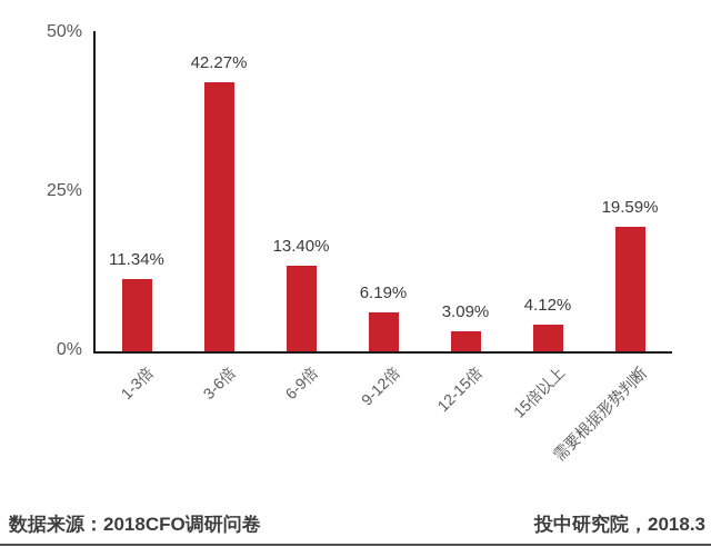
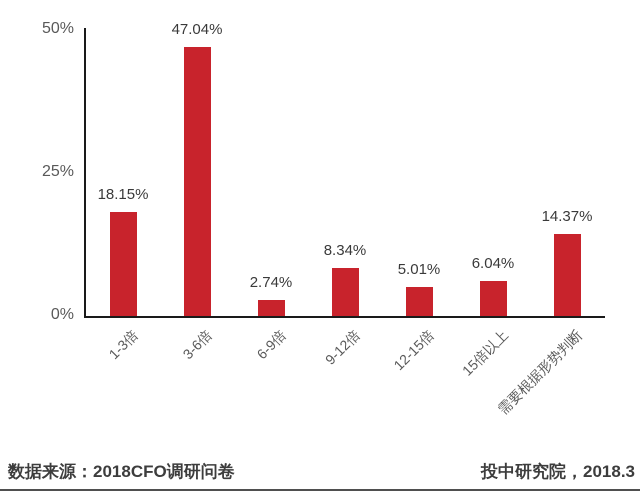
1-3倍: 11.34% -> 18.15%
3-6倍: 42.27% -> 47.04%
6-9倍: 13.40% -> 2.74%
9-12倍: 6.19% -> 8.34%
12-15倍: 3.09% -> 5.01%
15倍以上: 4.12% -> 6.04%
需要根据形势判断: 19.59% -> 14.37%
